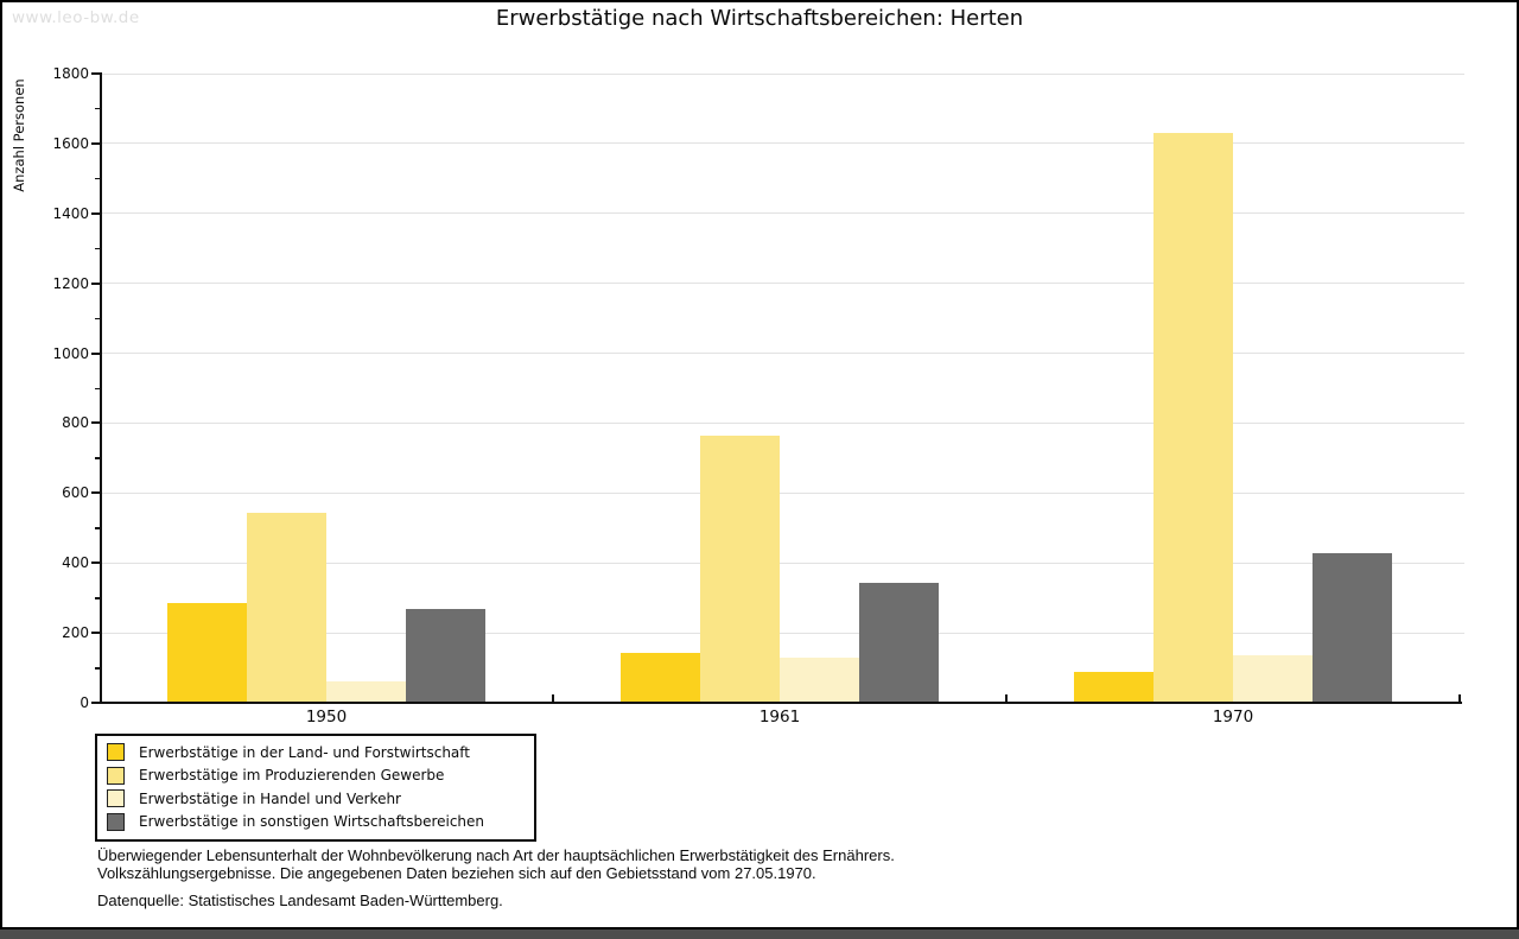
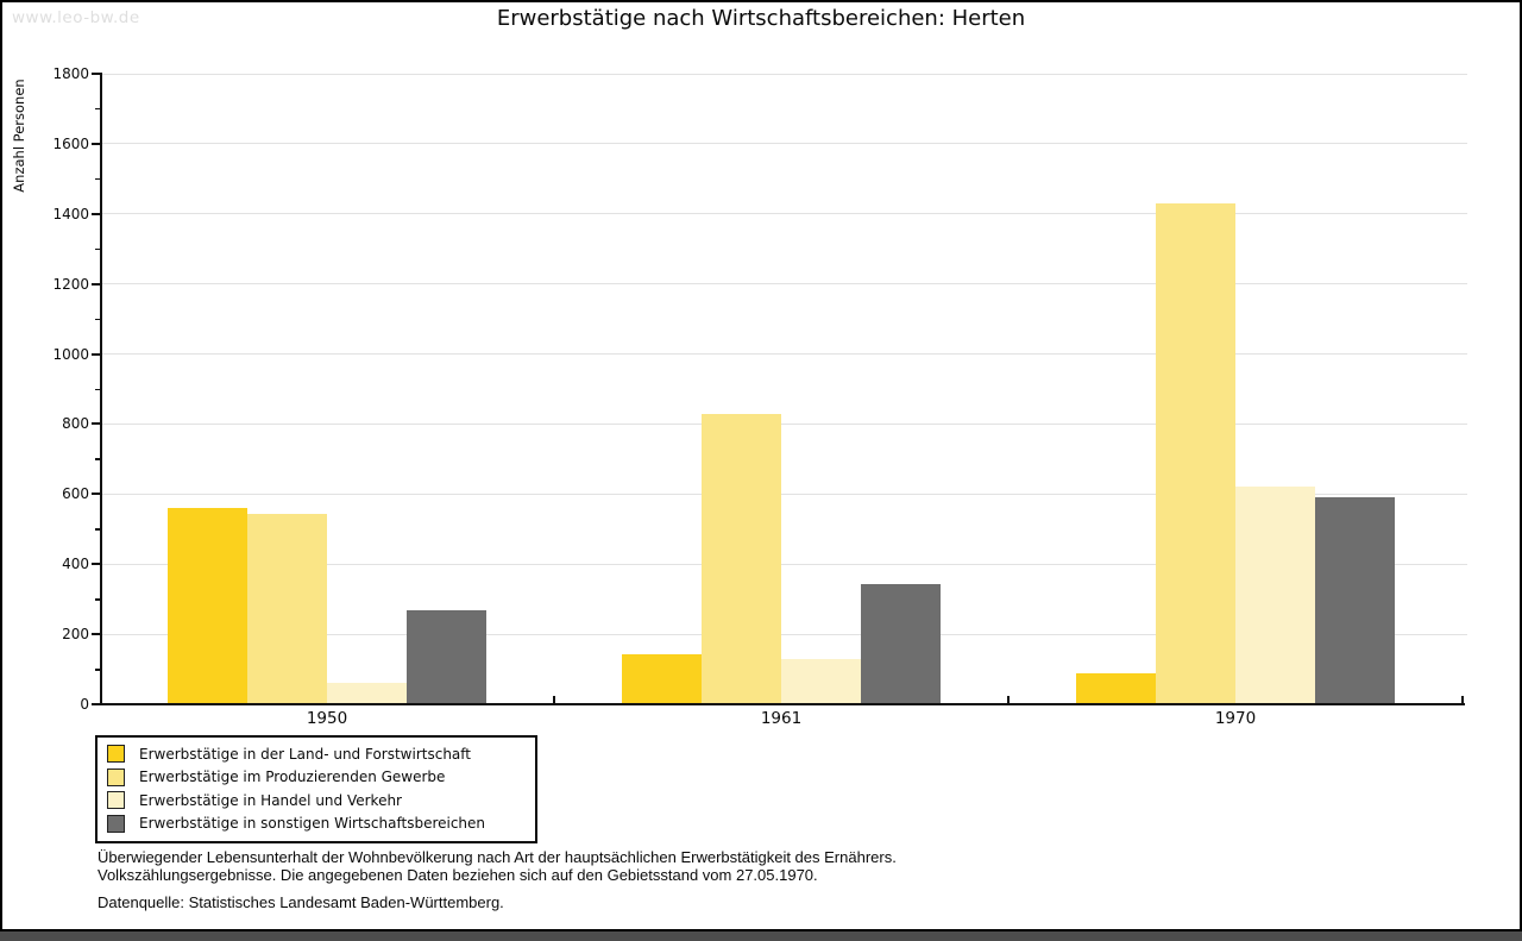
Erwerbstätige in der Land- und Forstwirtschaft/1950: 280 -> 560
Erwerbstätige im Produzierenden Gewerbe/1961: 760 -> 830
Erwerbstätige im Produzierenden Gewerbe/1970: 1630 -> 1430
Erwerbstätige in Handel und Verkehr/1970: 140 -> 620
Erwerbstätige in sonstigen Wirtschaftsbereichen/1970: 430 -> 590
